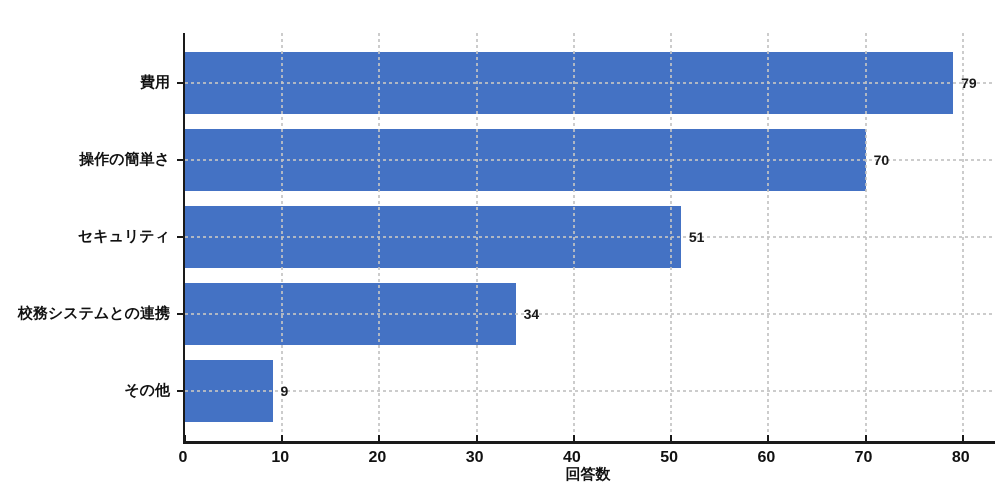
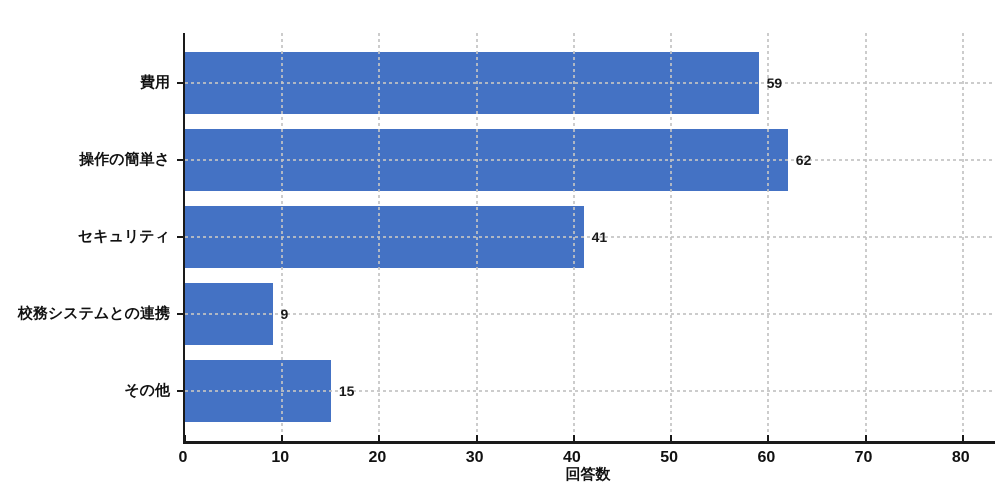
費用: 79 -> 59
操作の簡単さ: 70 -> 62
セキュリティ: 51 -> 41
校務システムとの連携: 34 -> 9
その他: 9 -> 15
